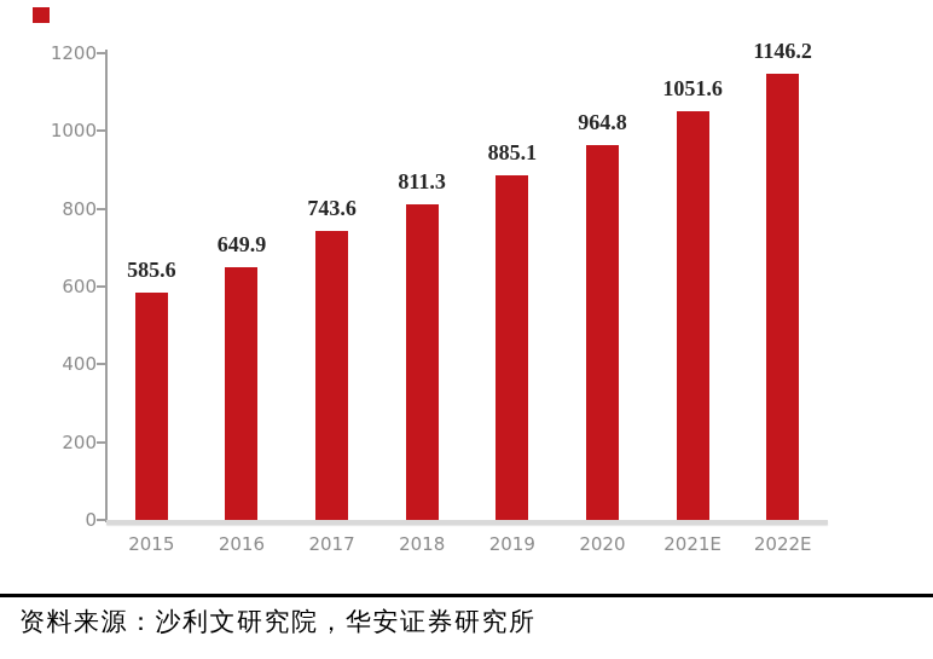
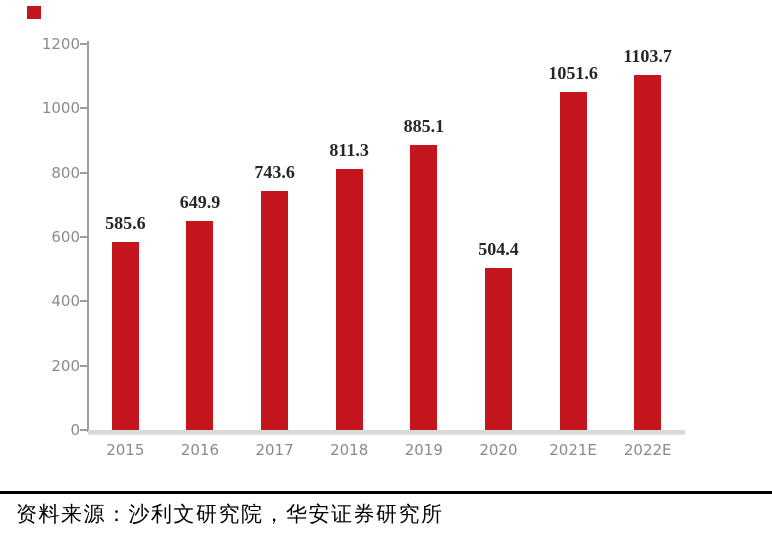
2020: 964.8 -> 504.4
2022E: 1146.2 -> 1103.7
